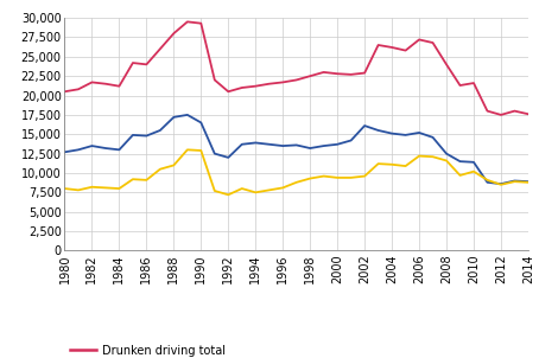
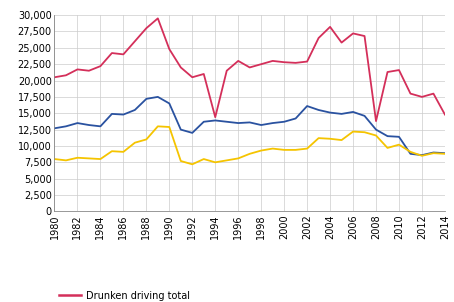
Drunken driving total/1984: 21,200 -> 22,200
Drunken driving total/1990: 29,300 -> 24,800
Drunken driving total/1994: 21,200 -> 14,400
Drunken driving total/1996: 21,700 -> 23,000
Drunken driving total/2004: 26,200 -> 28,200
Drunken driving total/2008: 24,000 -> 13,800
Drunken driving total/2014: 17,600 -> 14,800
